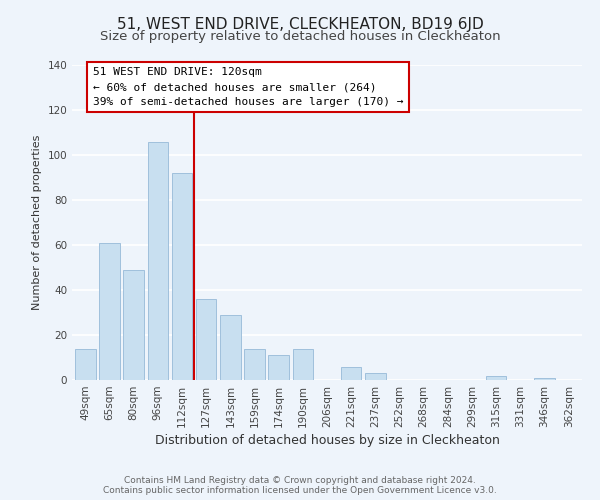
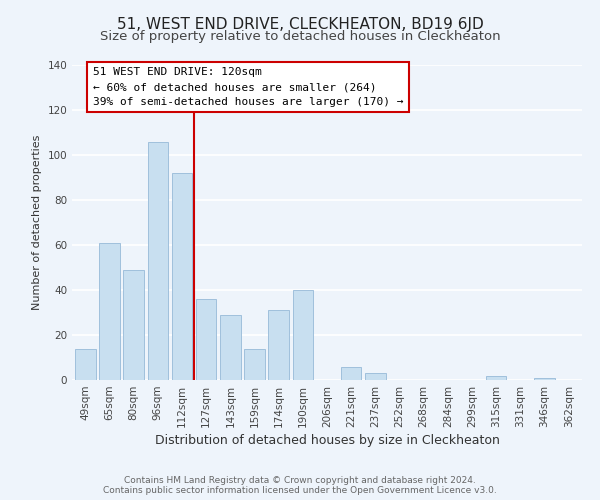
174sqm: 11 -> 31
190sqm: 14 -> 40
